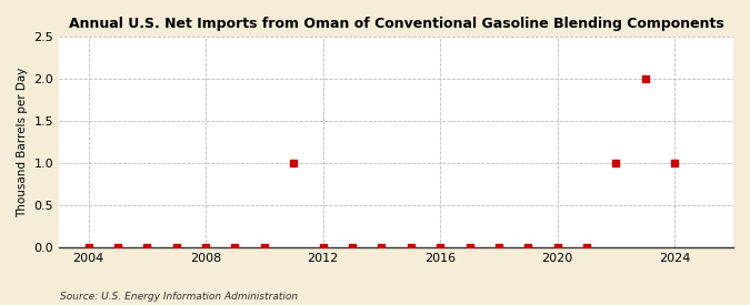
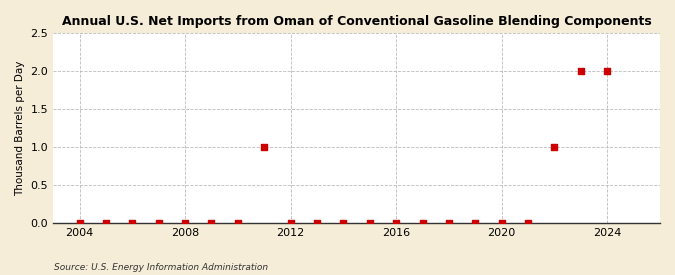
2024: 1 -> 2
